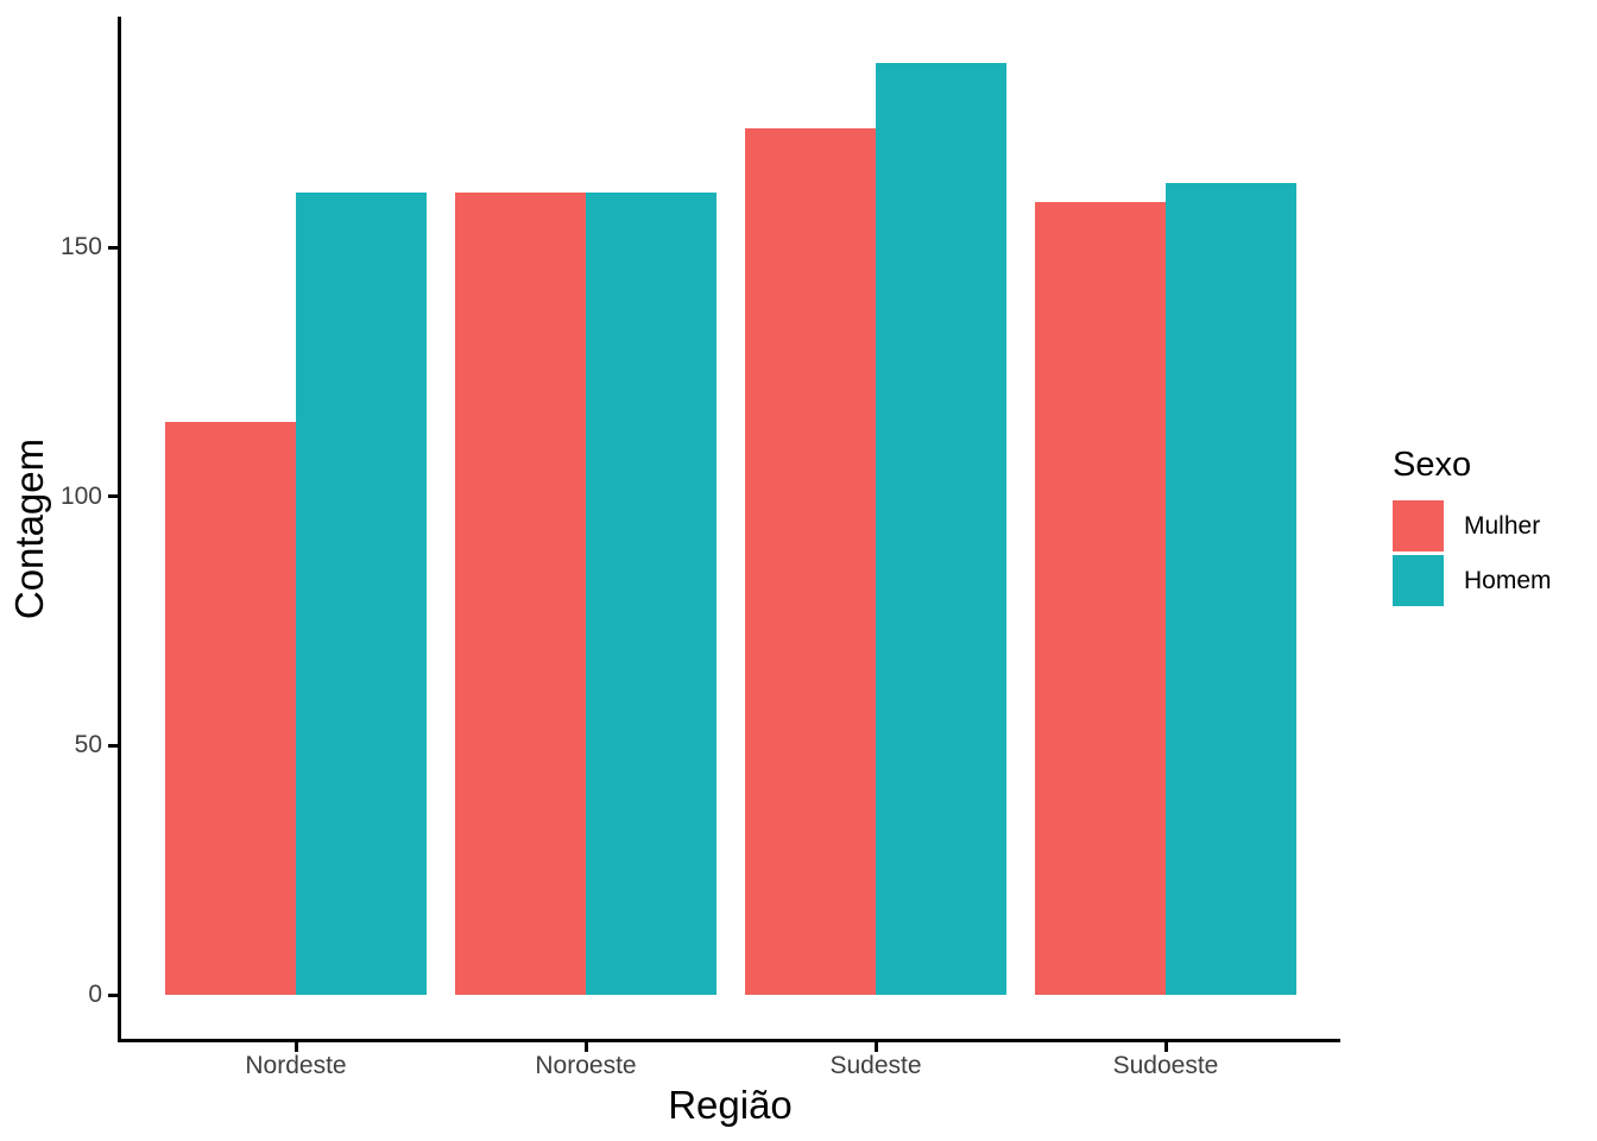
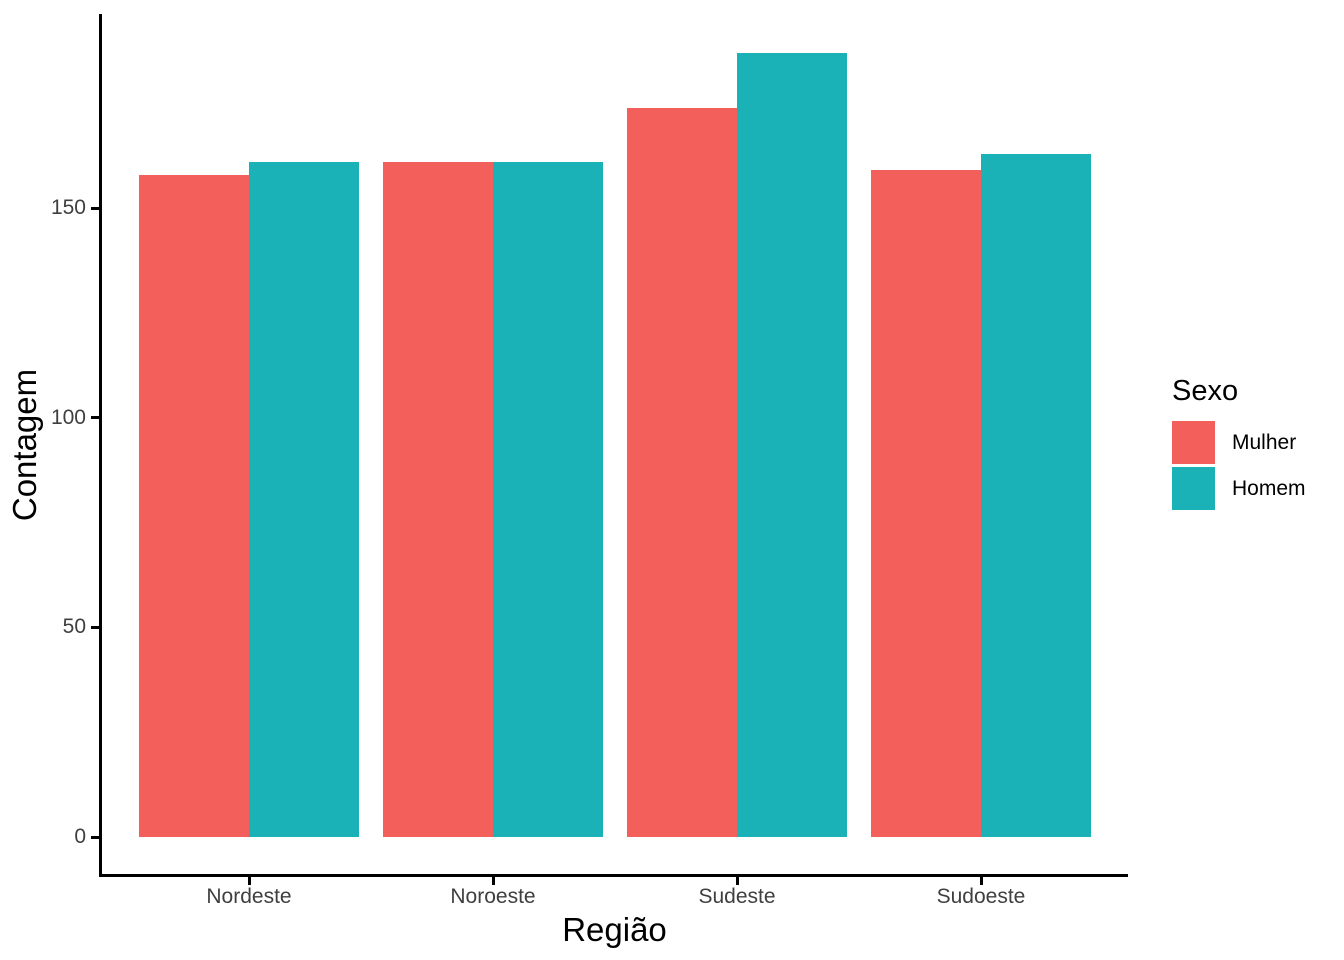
Mulher/Nordeste: 115 -> 158
